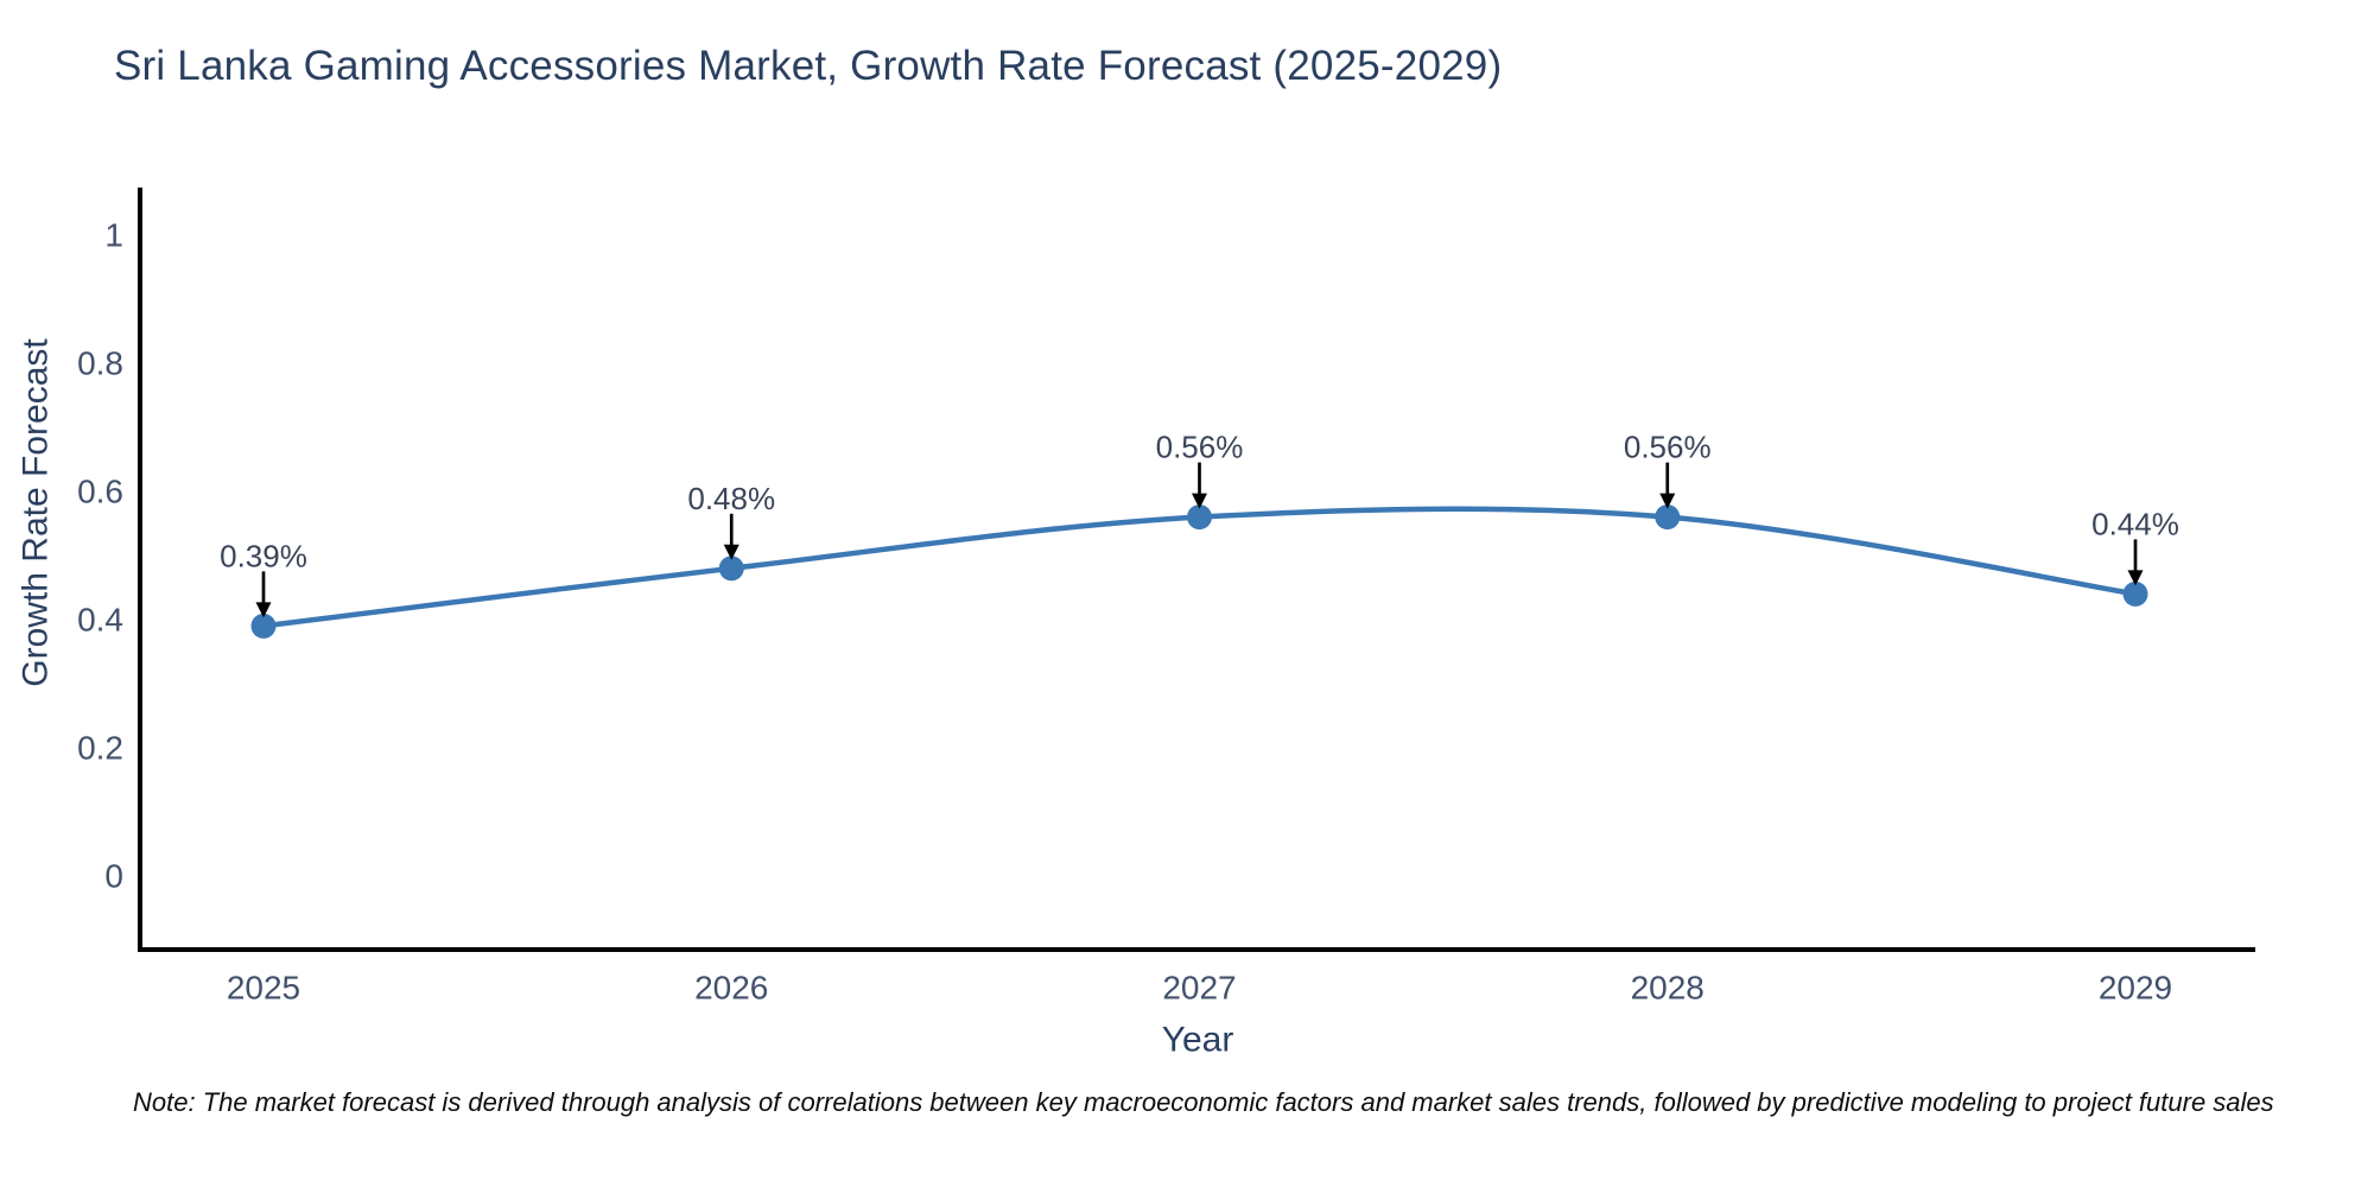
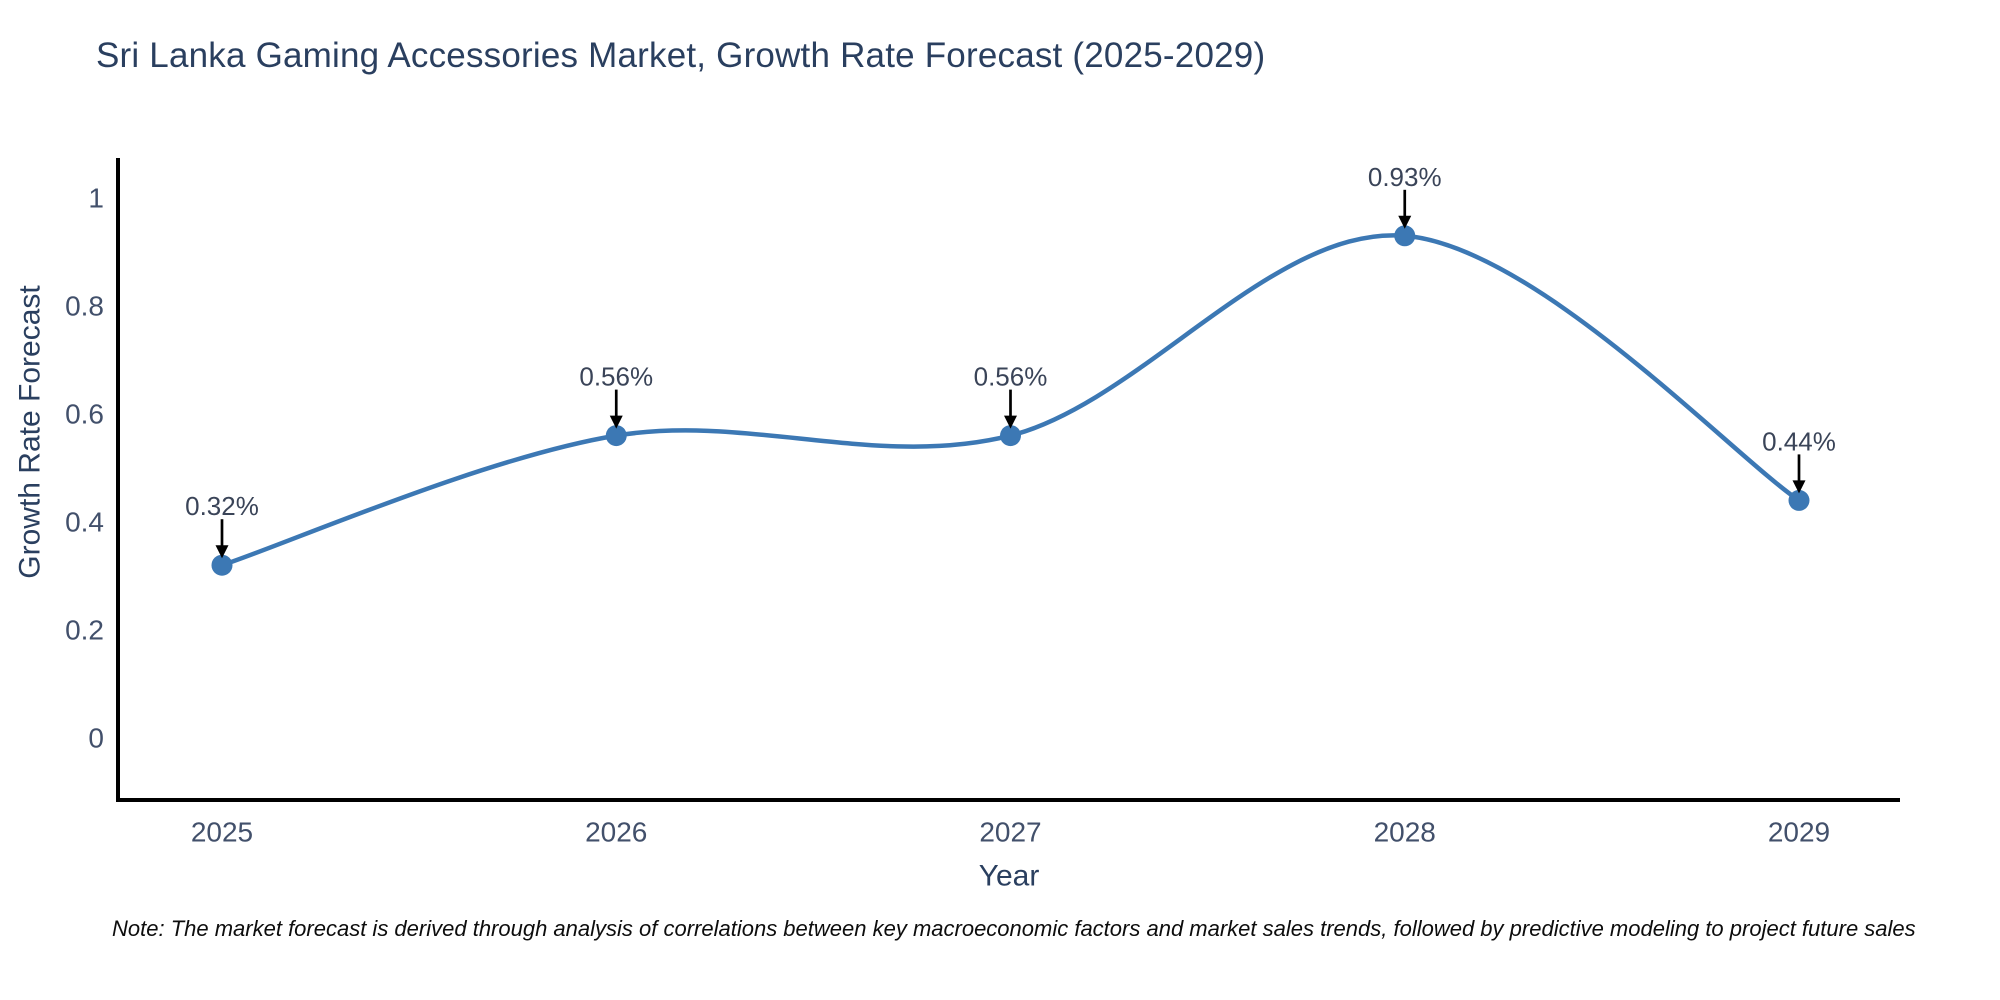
2025: 0.39% -> 0.32%
2026: 0.48% -> 0.56%
2028: 0.56% -> 0.93%
